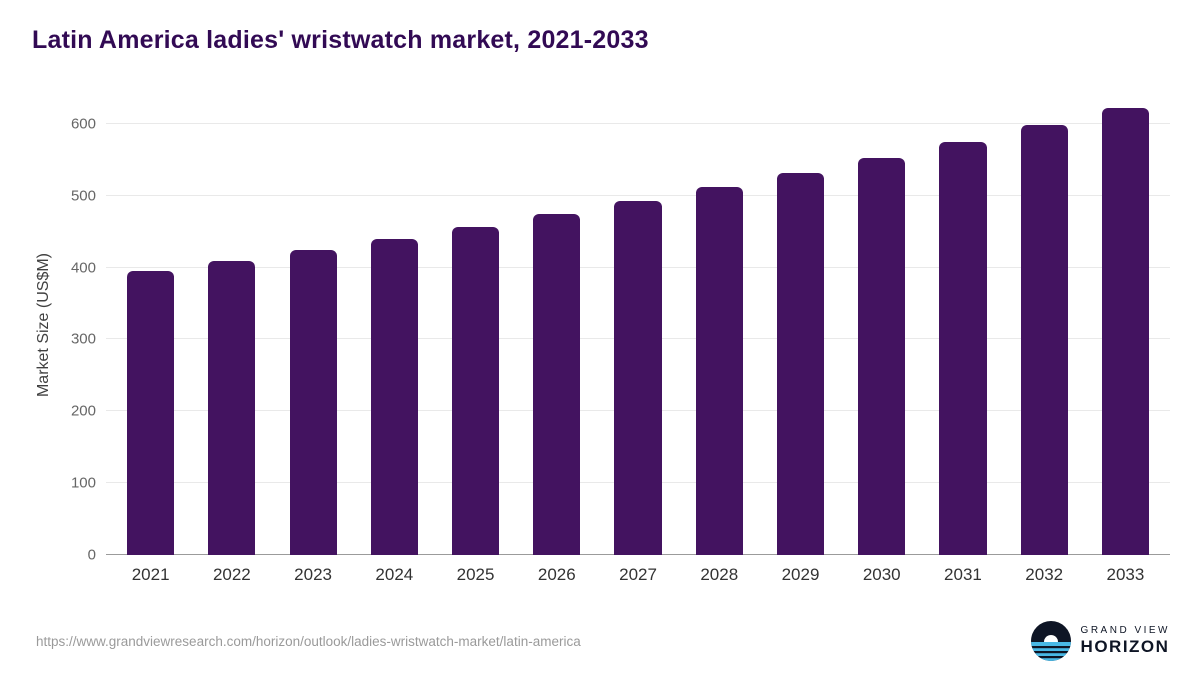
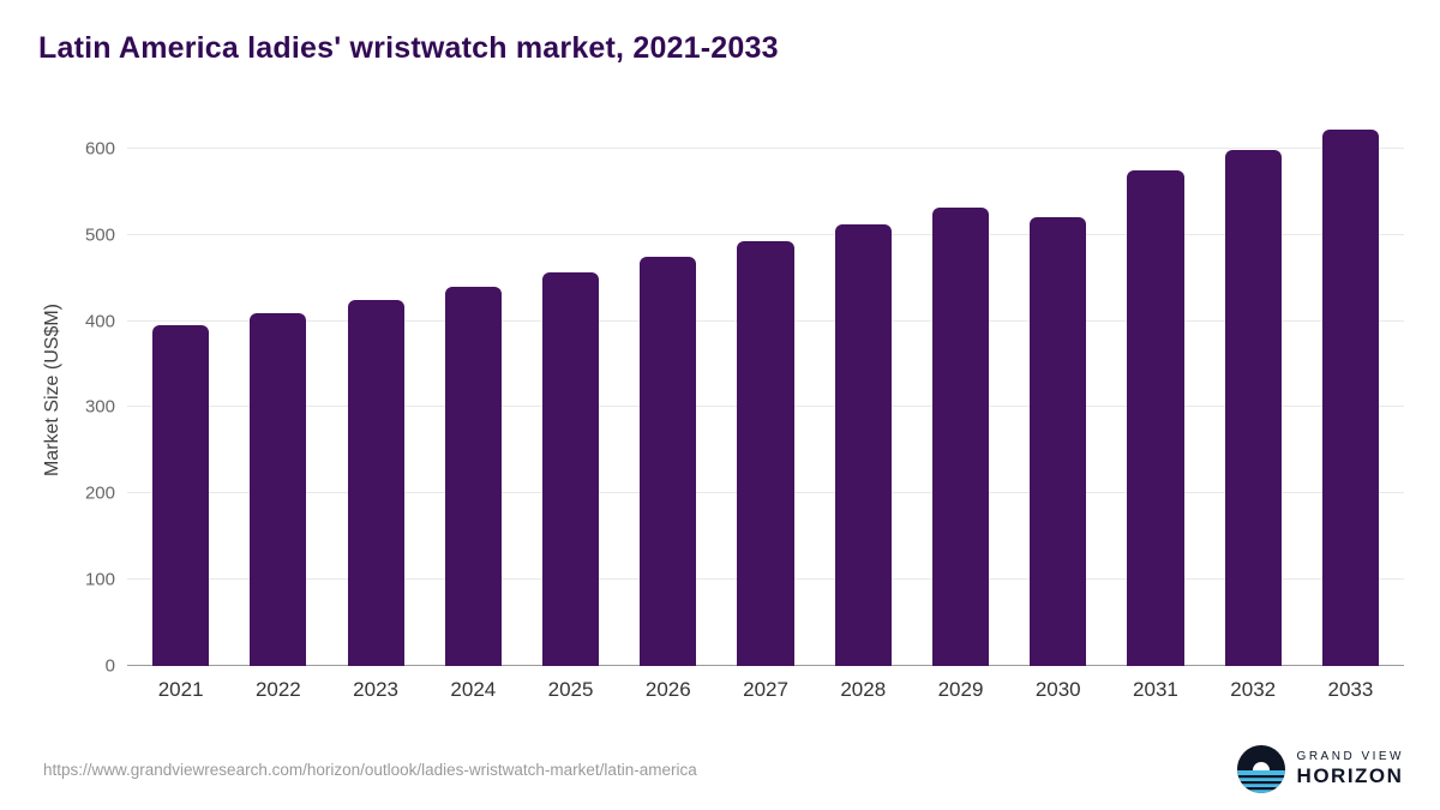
2030: 550 -> 520
